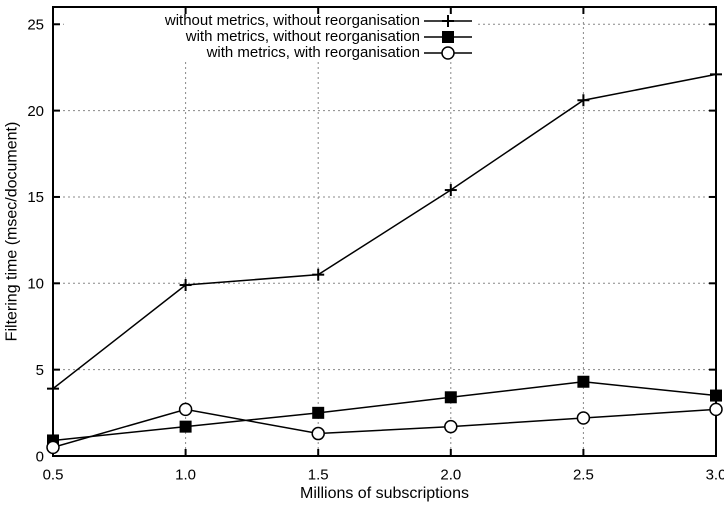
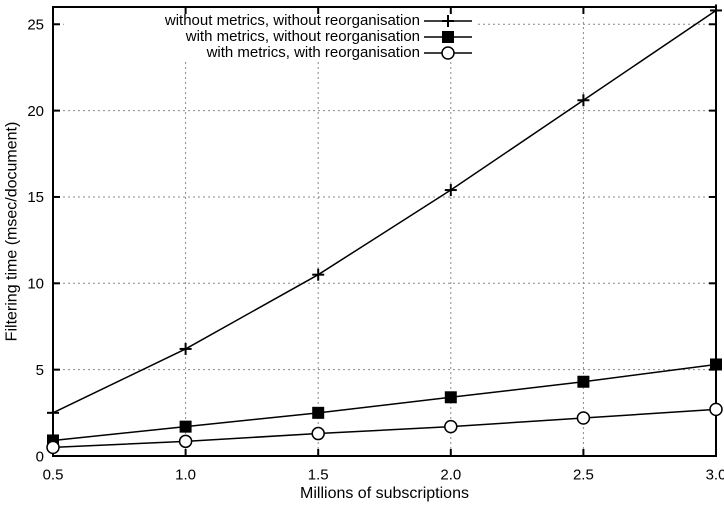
without metrics, without reorganisation/0.5: 3.9 -> 2.5
without metrics, without reorganisation/1.0: 9.9 -> 6.2
with metrics, with reorganisation/1.0: 2.7 -> 0.8
without metrics, without reorganisation/3.0: 22.1 -> 25.8
with metrics, without reorganisation/3.0: 3.5 -> 5.3
